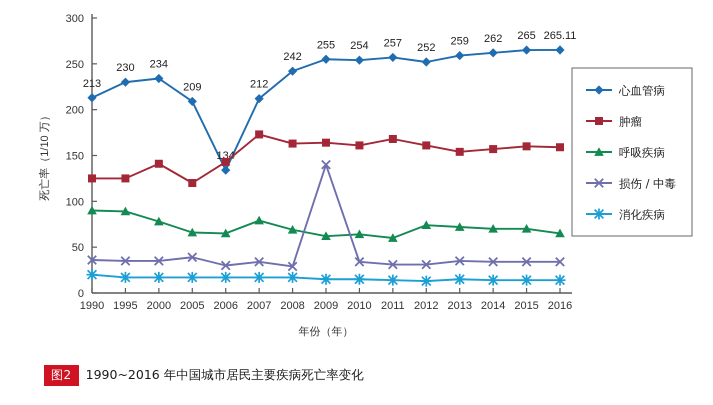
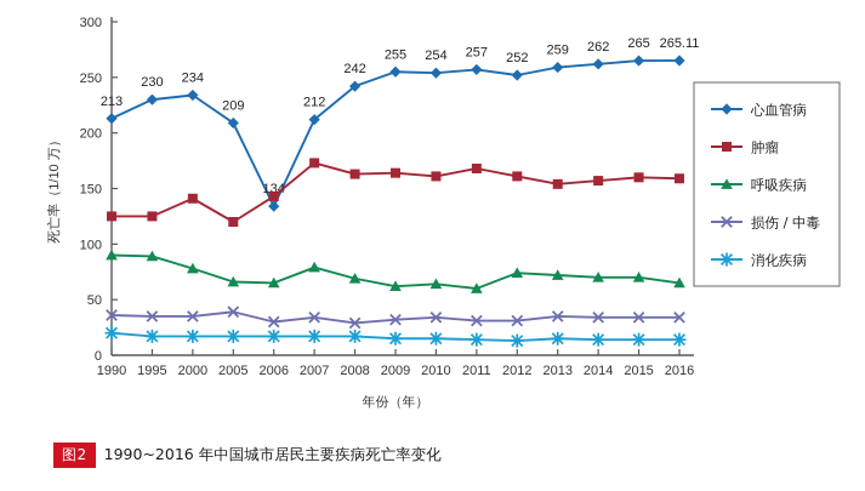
损伤 / 中毒/2009: 140 -> 30
